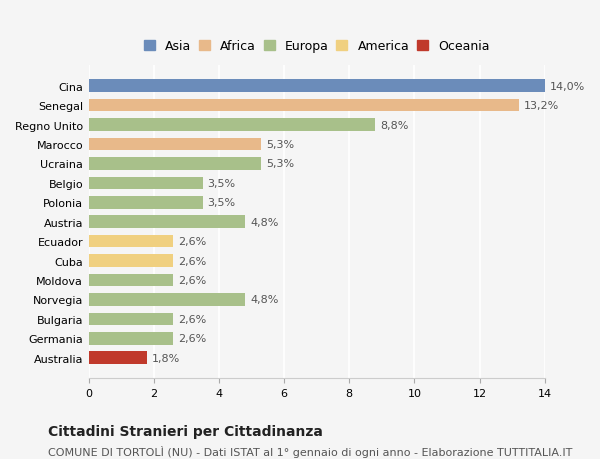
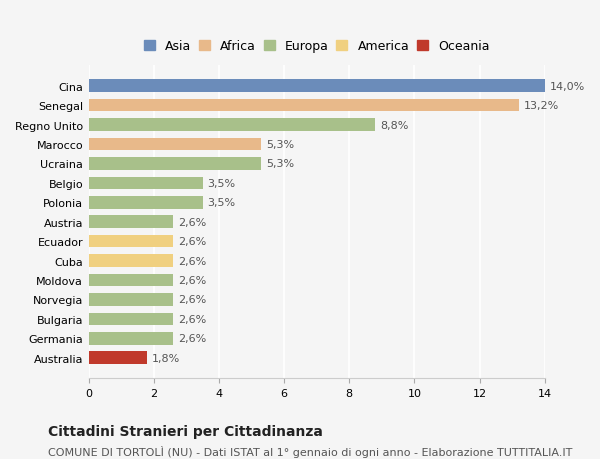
Austria: 4,8% -> 2,6%
Norvegia: 4,8% -> 2,6%
